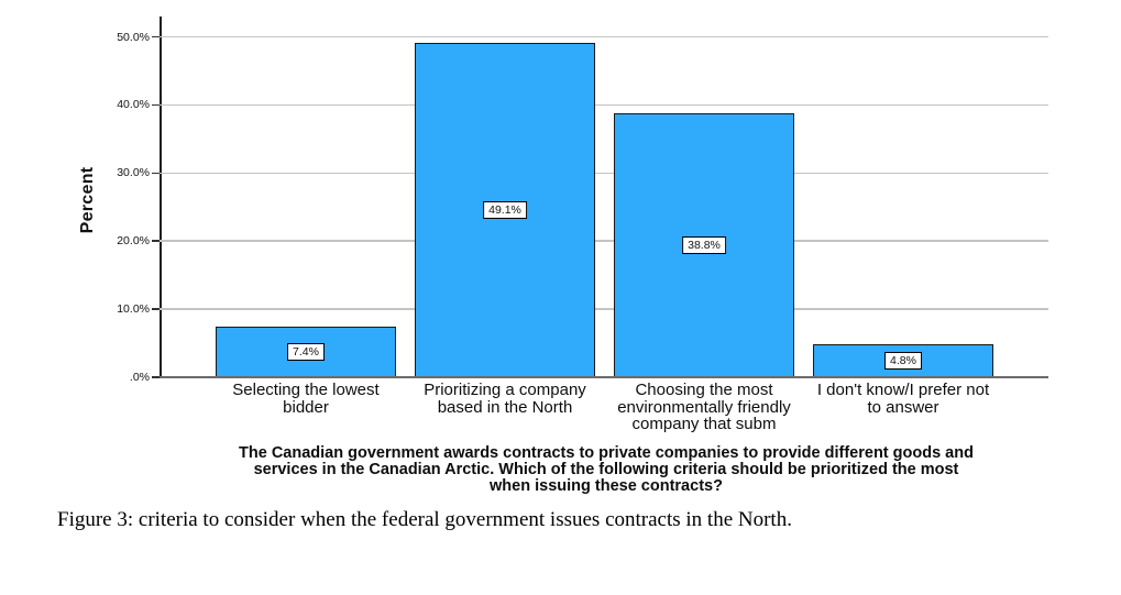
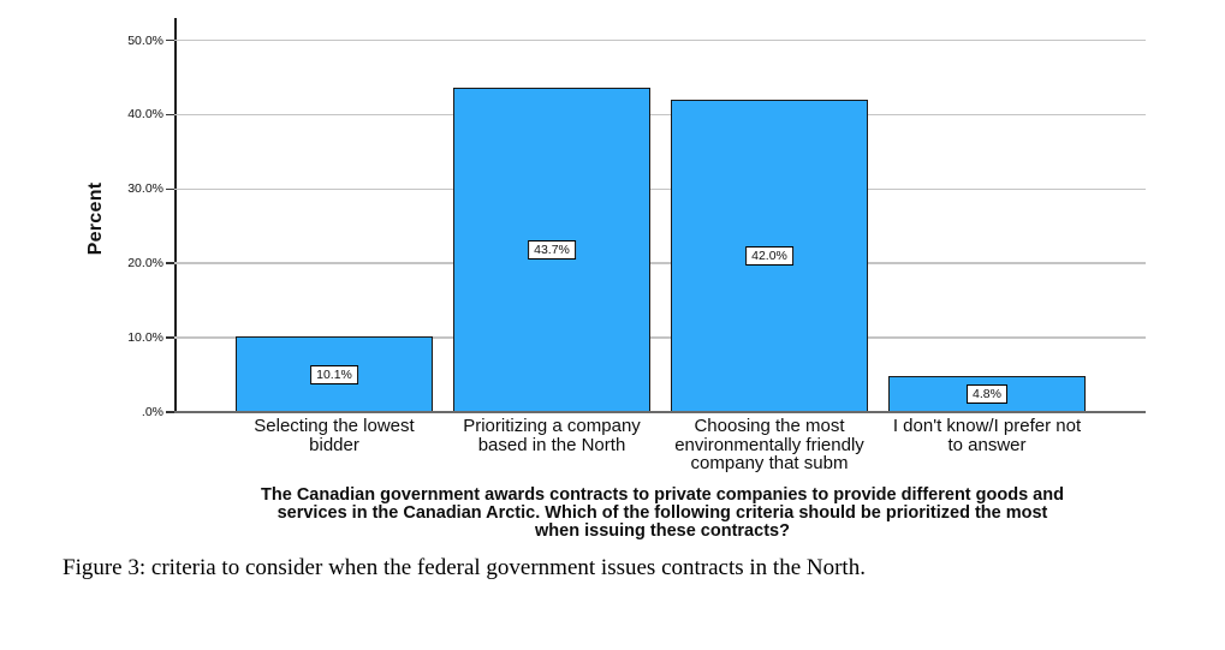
Selecting the lowest bidder: 7.4% -> 10.1%
Prioritizing a company based in the North: 49.1% -> 43.7%
Choosing the most environmentally friendly company that subm: 38.8% -> 42.0%
